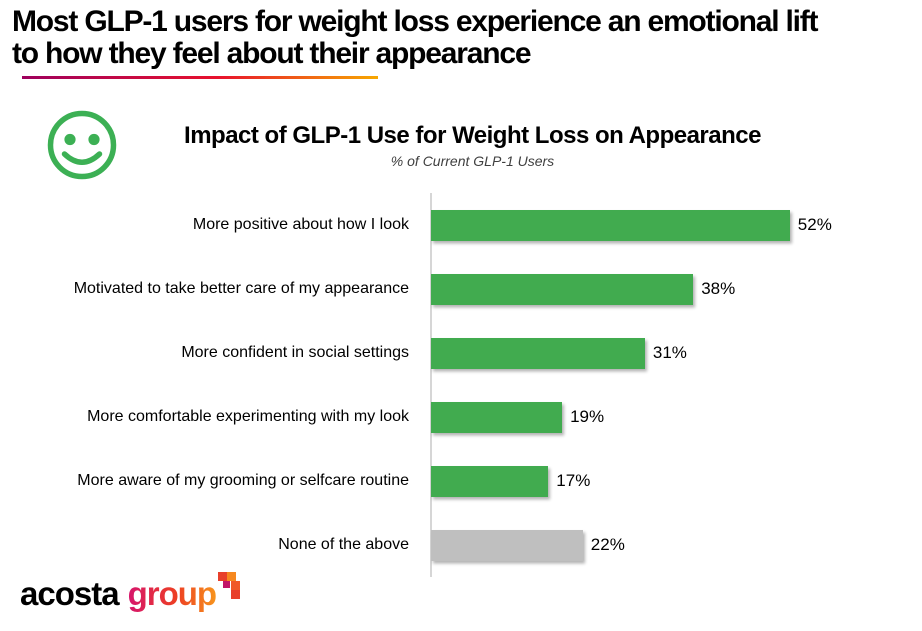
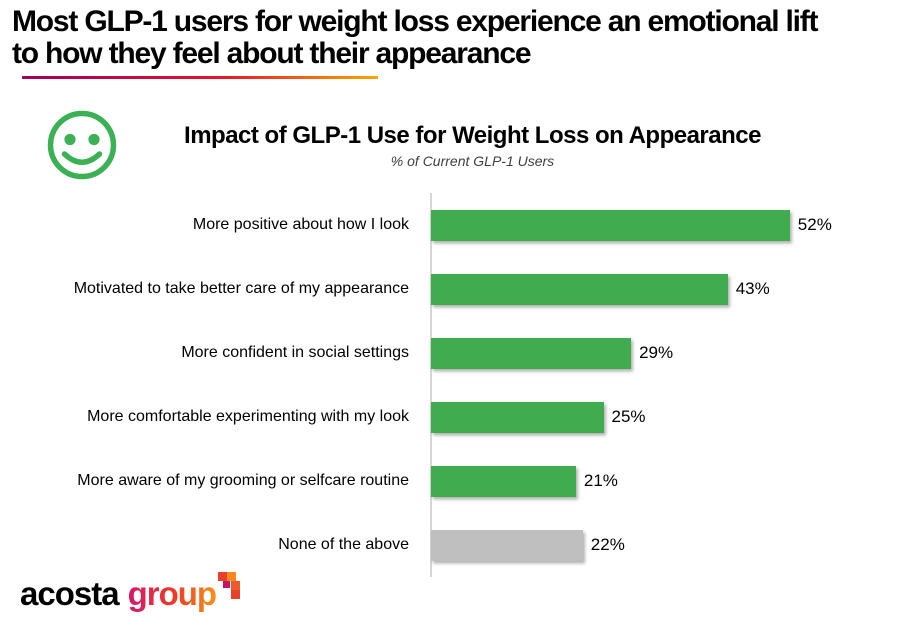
Motivated to take better care of my appearance: 38% -> 43%
More confident in social settings: 31% -> 29%
More comfortable experimenting with my look: 19% -> 25%
More aware of my grooming or selfcare routine: 17% -> 21%
